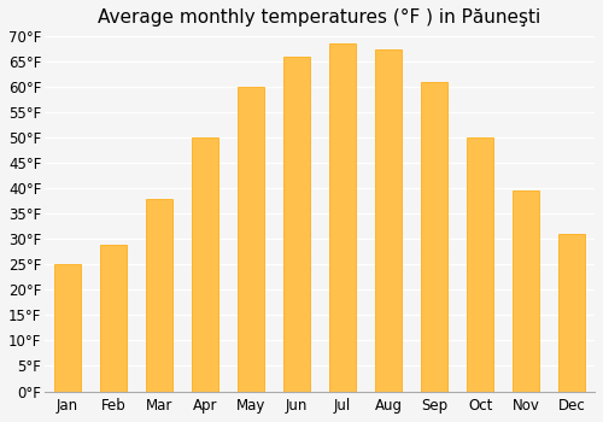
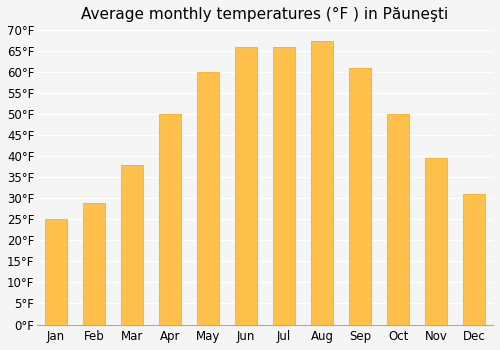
Jul: 68.5°F -> 66.0°F
